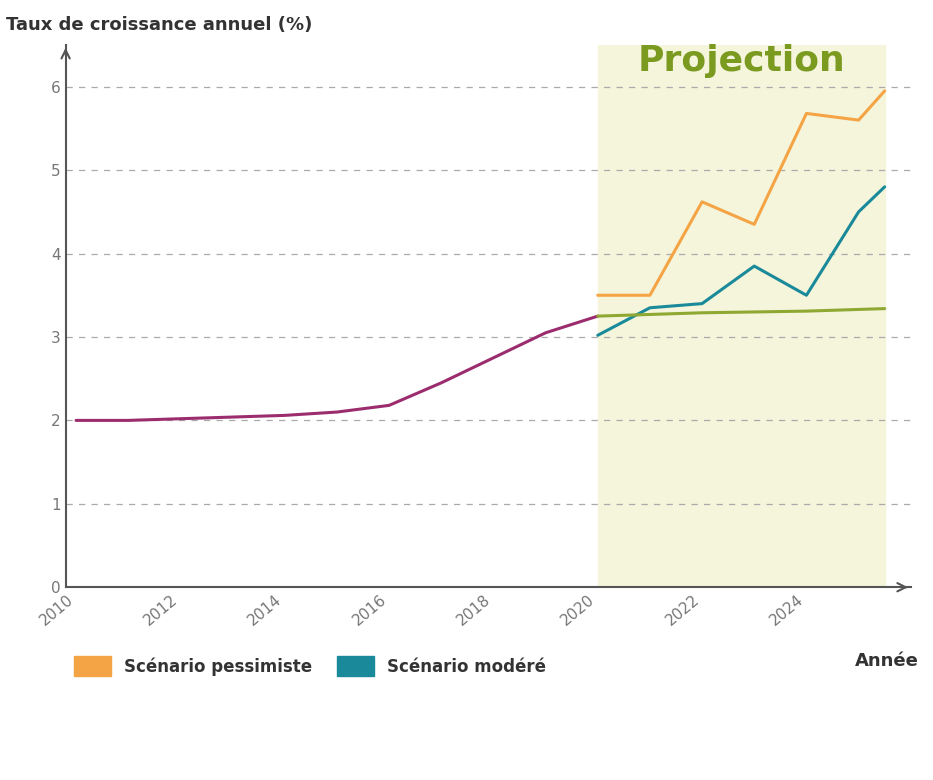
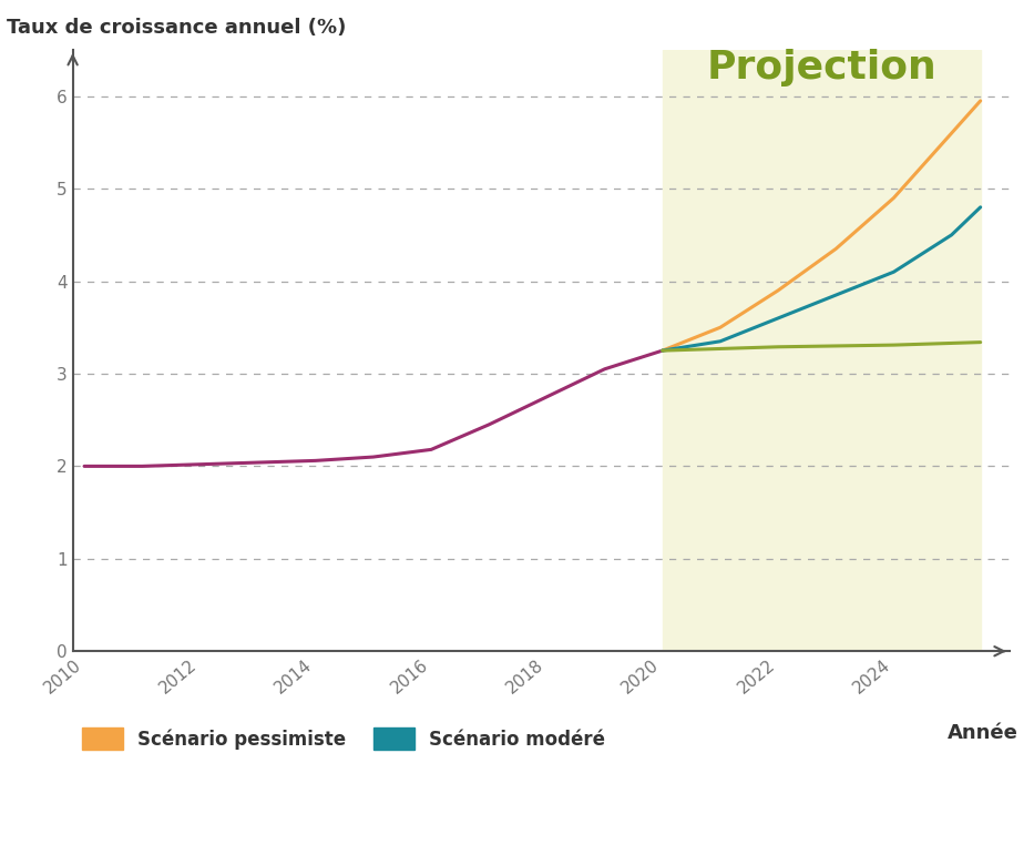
Scénario pessimiste/2020: 3.50 -> 3.25
Scénario modéré/2020: 3.02 -> 3.25
Scénario pessimiste/2022: 4.62 -> 3.90
Scénario modéré/2022: 3.40 -> 3.60
Scénario pessimiste/2024: 5.68 -> 4.90
Scénario modéré/2024: 3.50 -> 4.10
